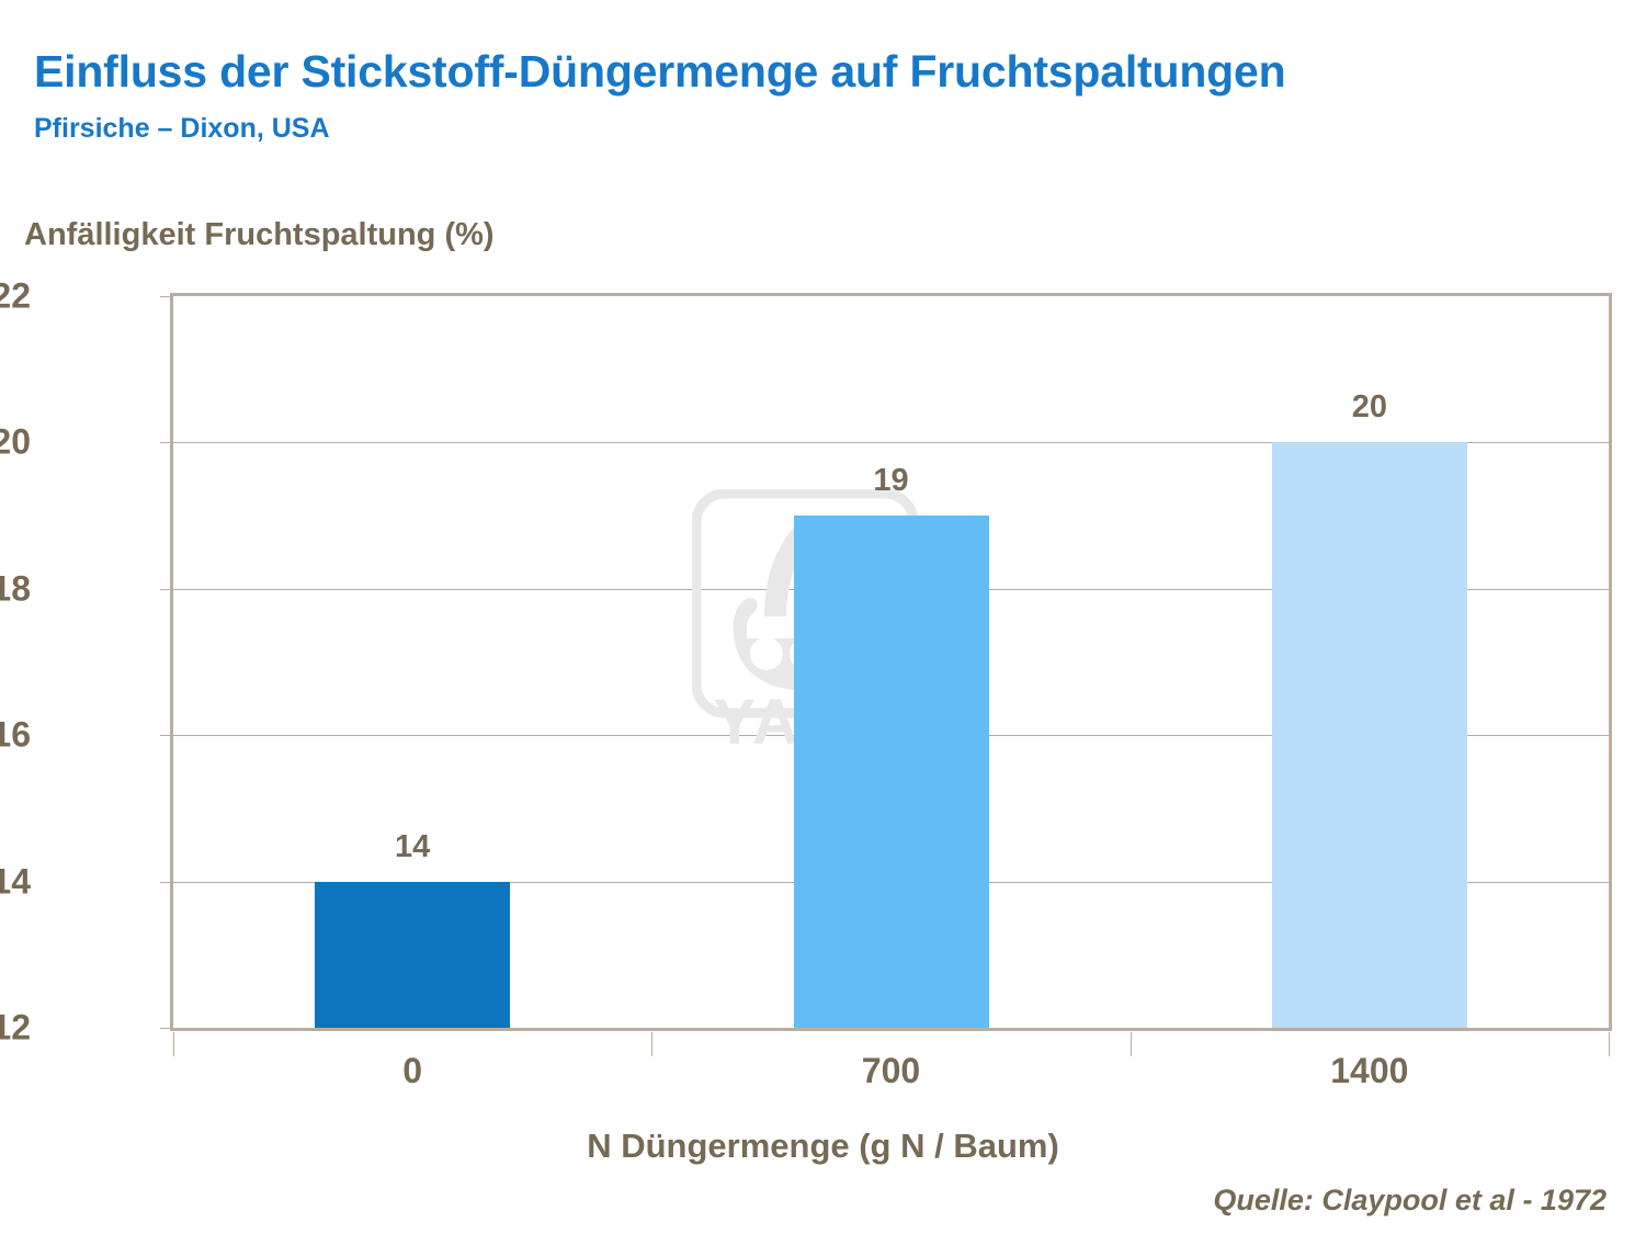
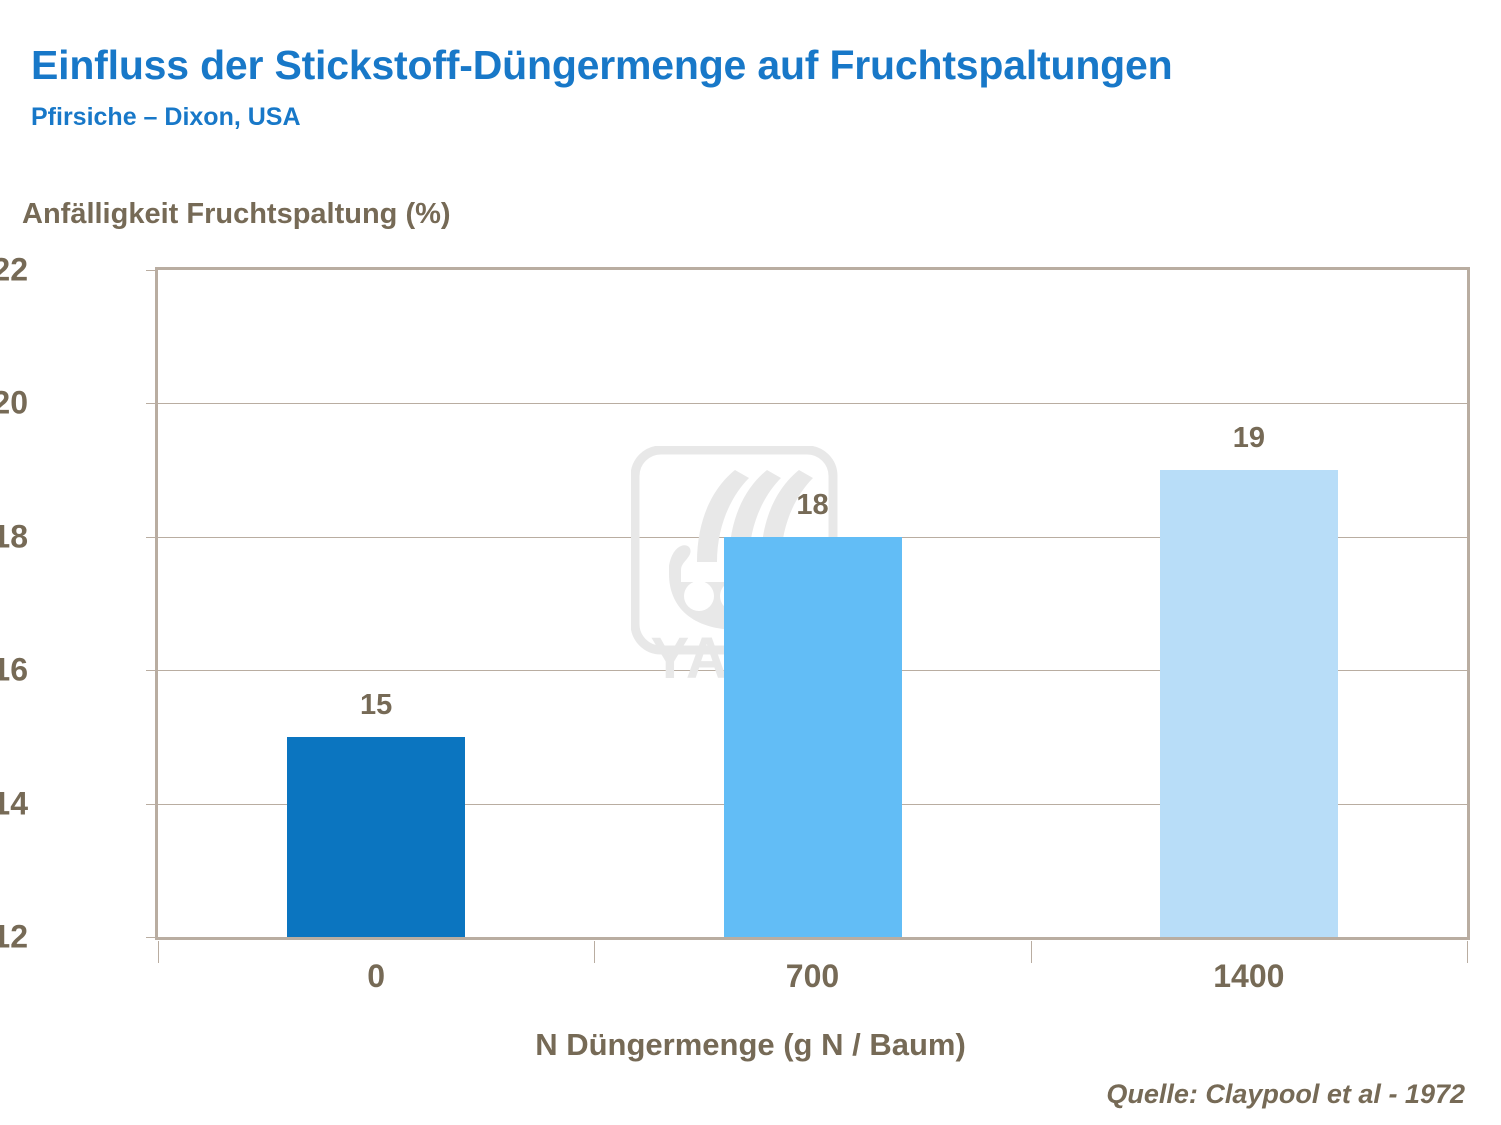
0: 14 -> 15
700: 19 -> 18
1400: 20 -> 19
